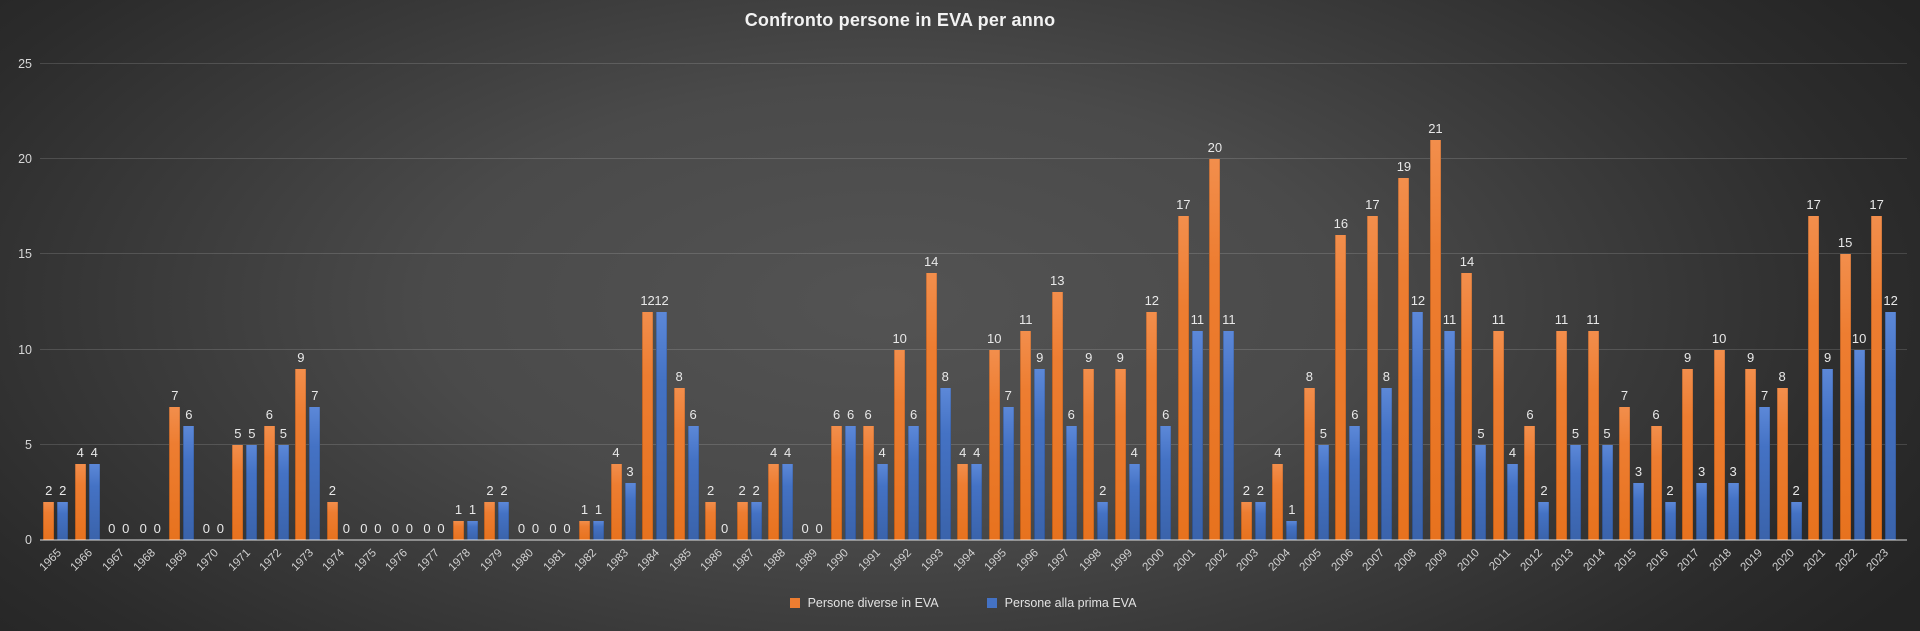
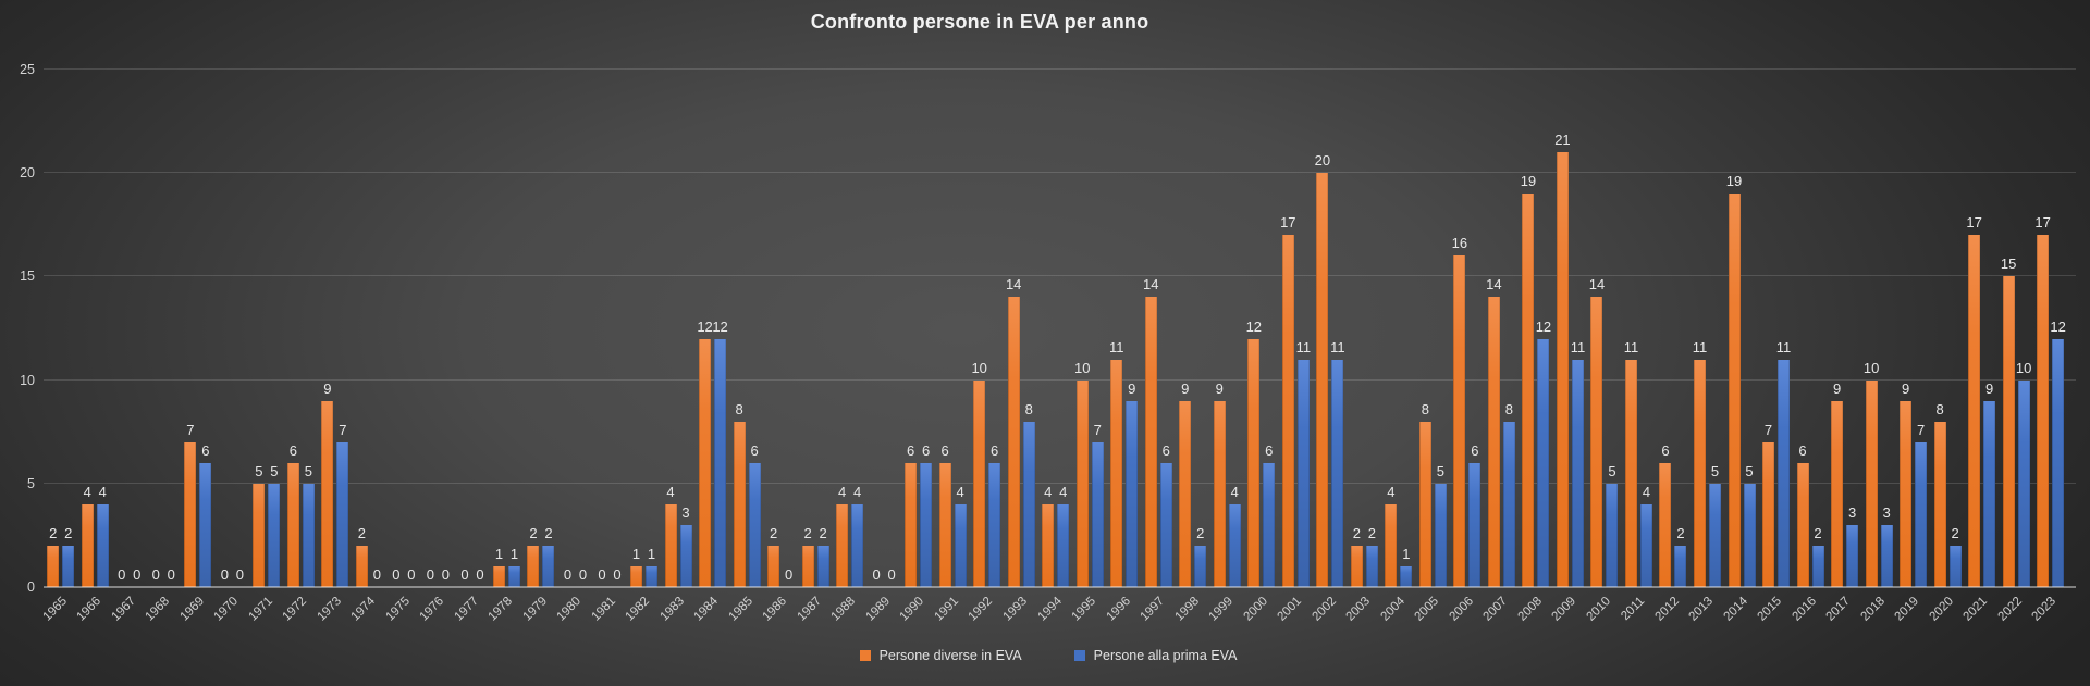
Persone diverse in EVA/1997: 13 -> 14
Persone diverse in EVA/2007: 17 -> 14
Persone diverse in EVA/2014: 11 -> 19
Persone alla prima EVA/2015: 3 -> 11
